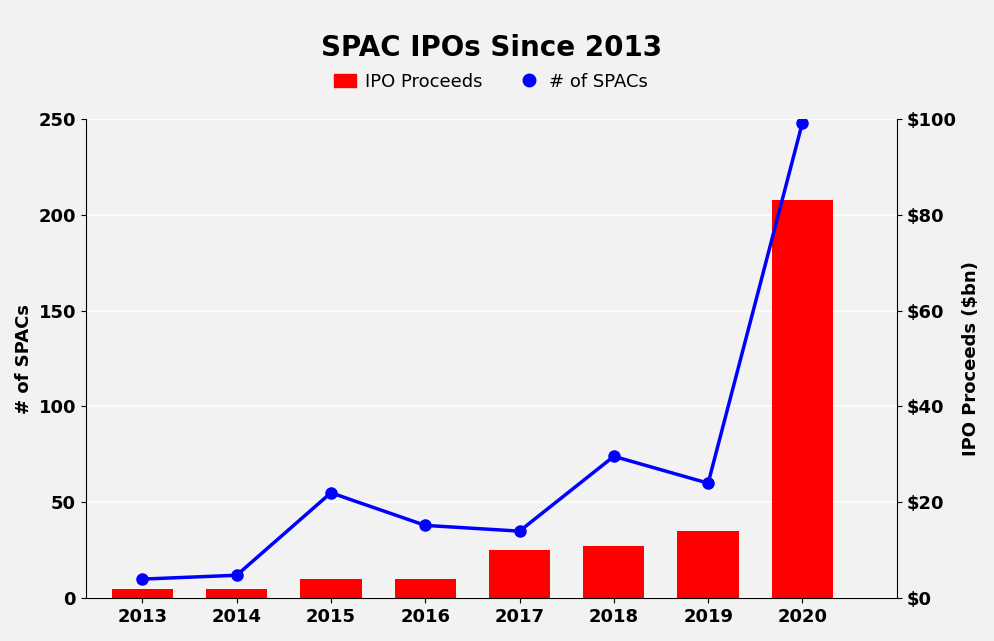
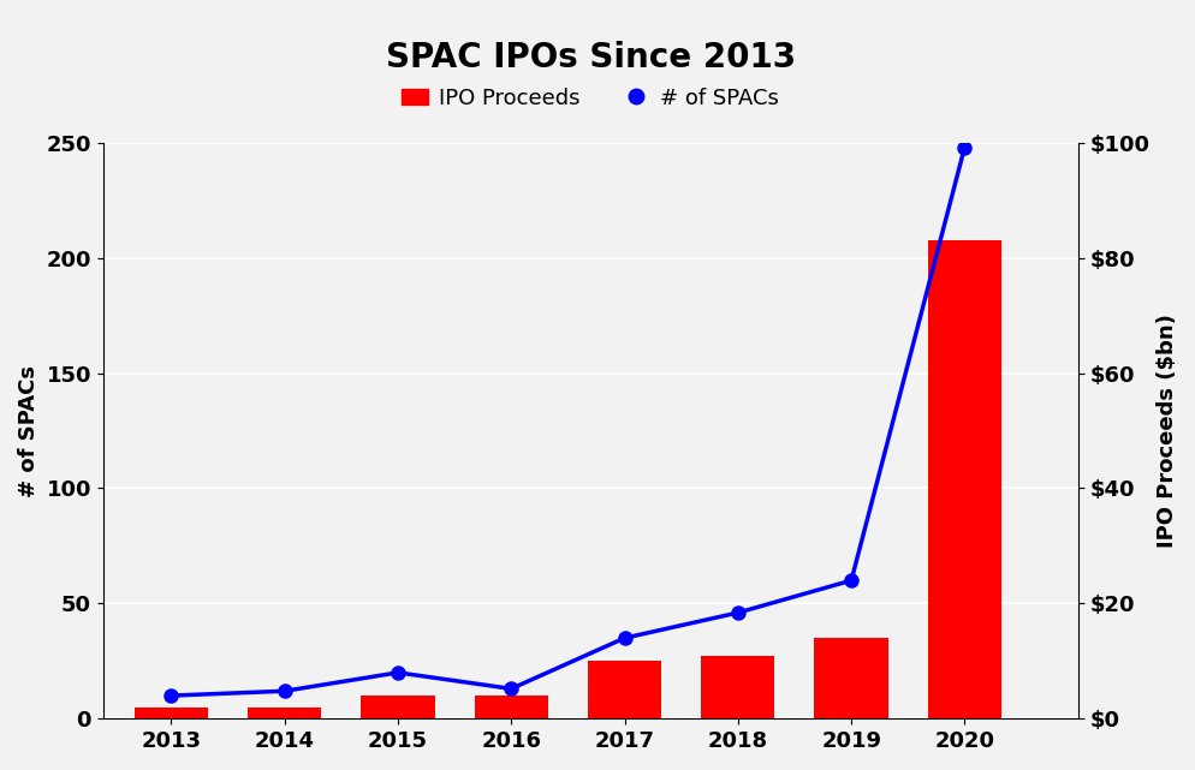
# of SPACs/2015: 55 -> 20
# of SPACs/2016: 38 -> 13
# of SPACs/2018: 74 -> 46
